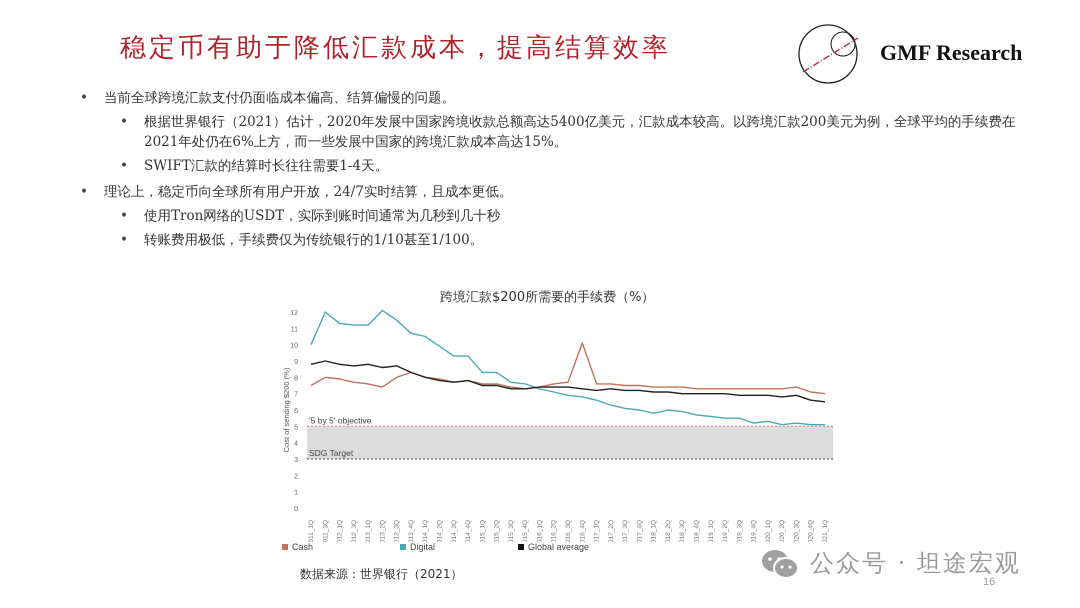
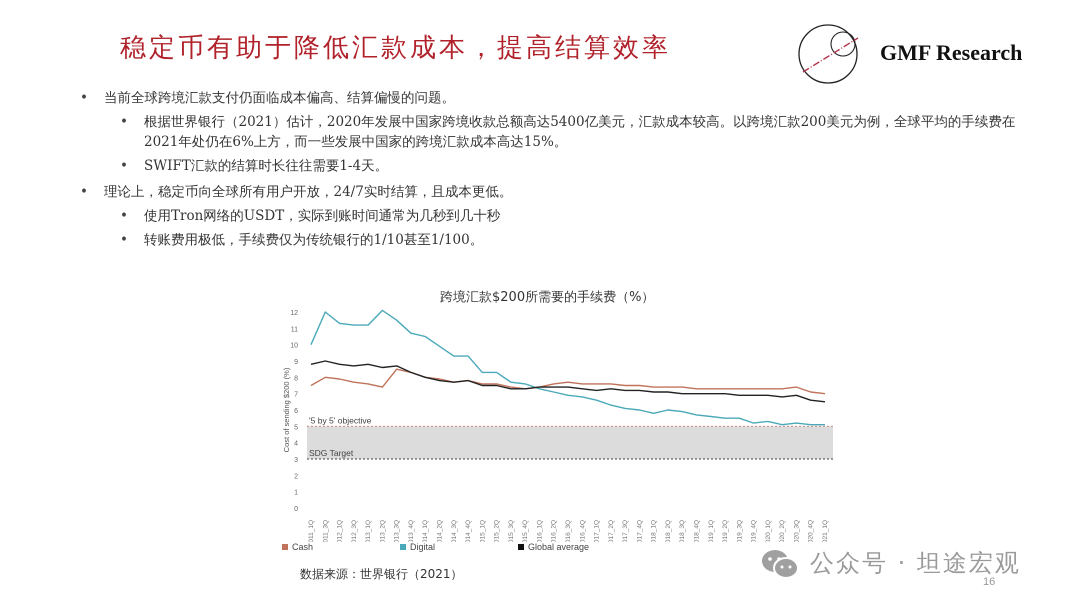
Cash/2013_3Q: 8.0 -> 8.5
Cash/2016_4Q: 10.1 -> 7.6
